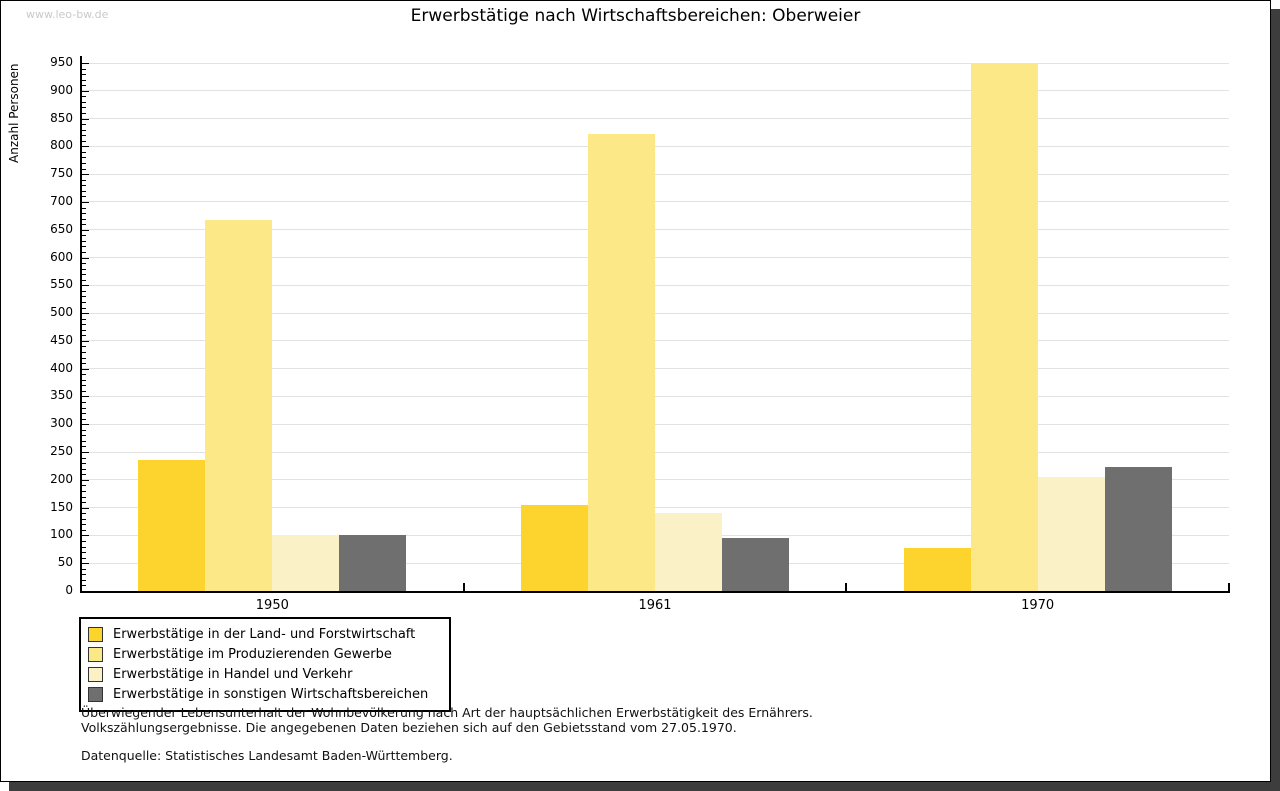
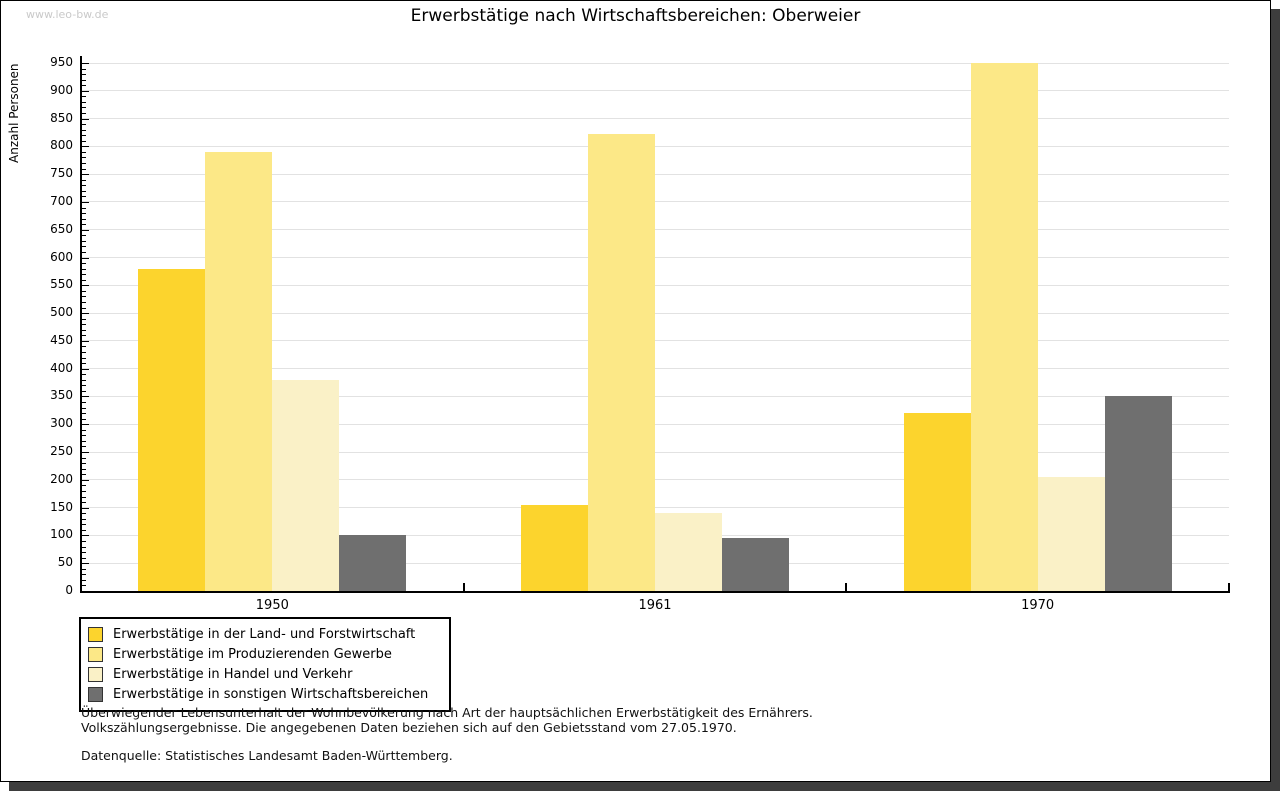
Erwerbstätige in der Land- und Forstwirtschaft/1950: 240 -> 580
Erwerbstätige im Produzierenden Gewerbe/1950: 670 -> 790
Erwerbstätige in Handel und Verkehr/1950: 100 -> 380
Erwerbstätige in der Land- und Forstwirtschaft/1970: 80 -> 320
Erwerbstätige in sonstigen Wirtschaftsbereichen/1970: 220 -> 350
